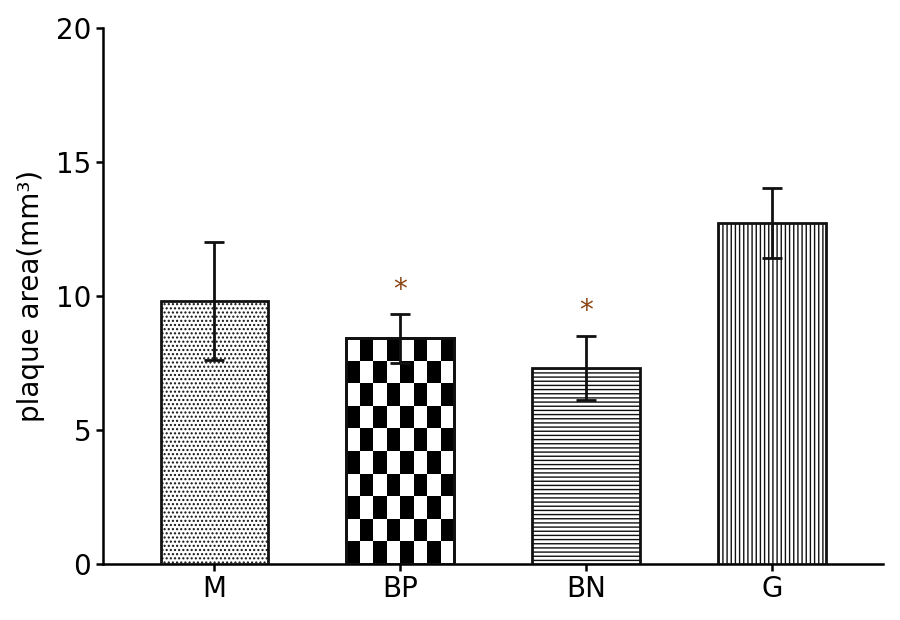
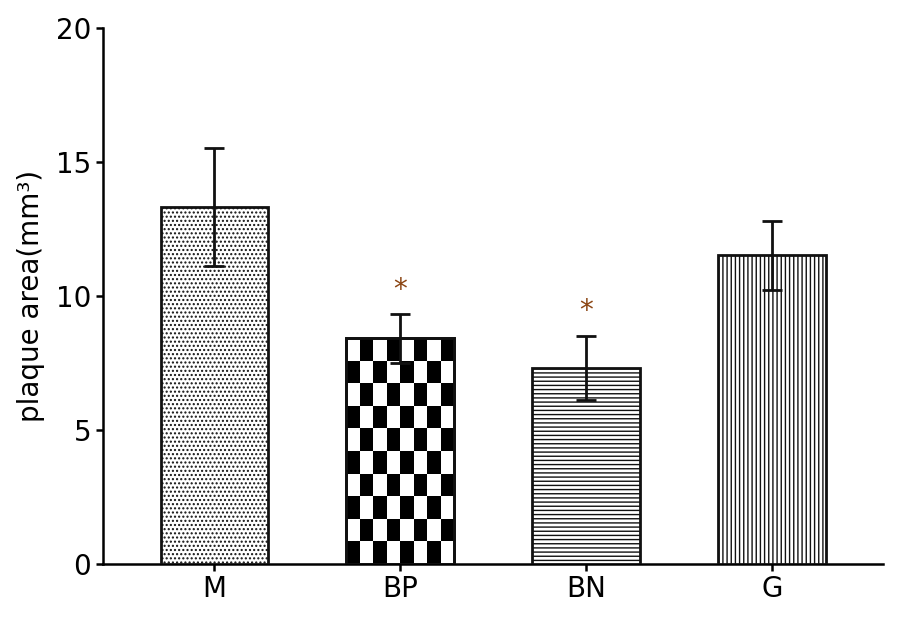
M: 9.8 -> 13.3
G: 12.7 -> 11.5
